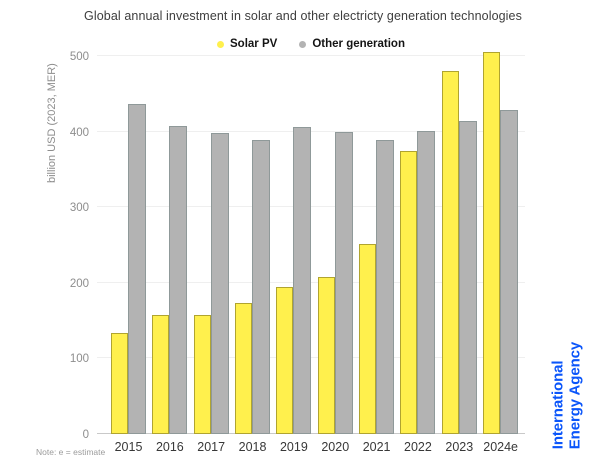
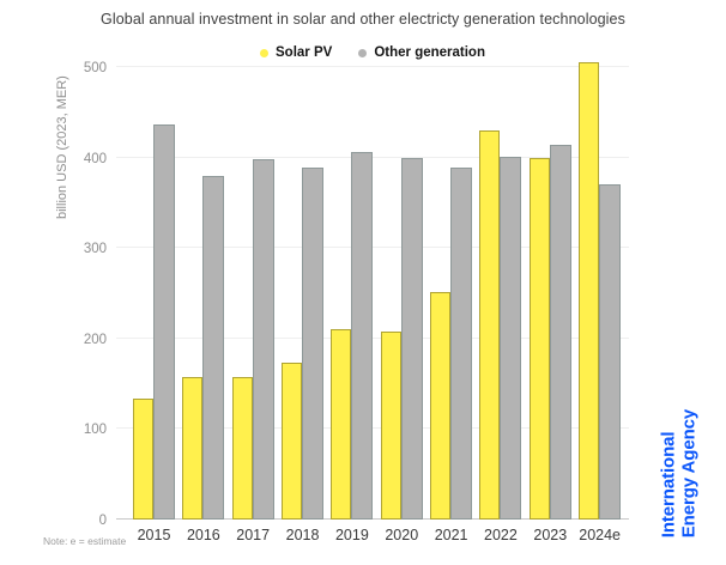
Other generation/2016: 410 -> 380
Solar PV/2019: 200 -> 210
Solar PV/2022: 370 -> 430
Solar PV/2023: 480 -> 400
Other generation/2024e: 430 -> 370
